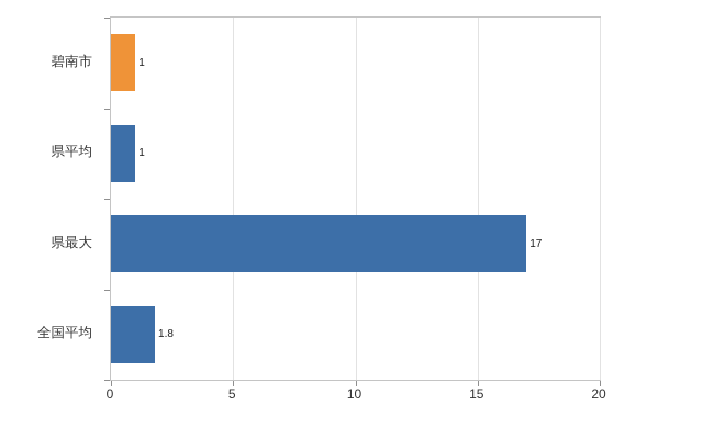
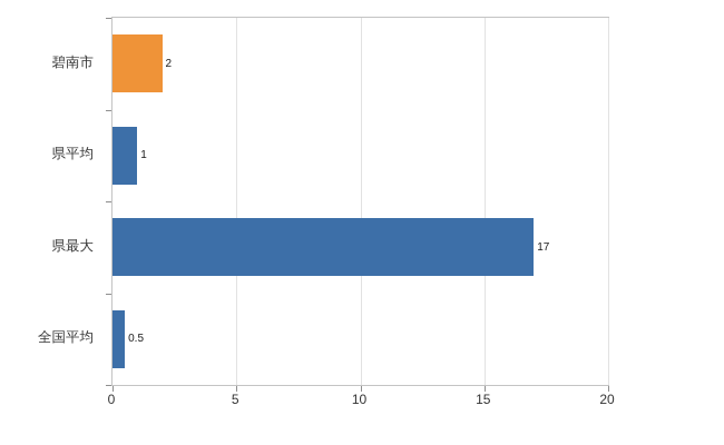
碧南市: 1 -> 2
全国平均: 1.8 -> 0.5
